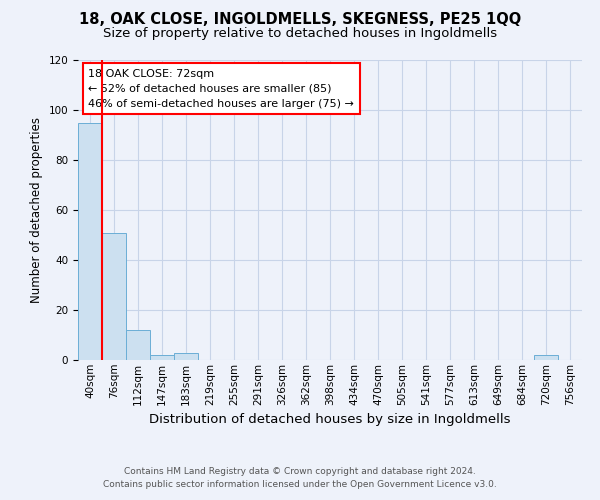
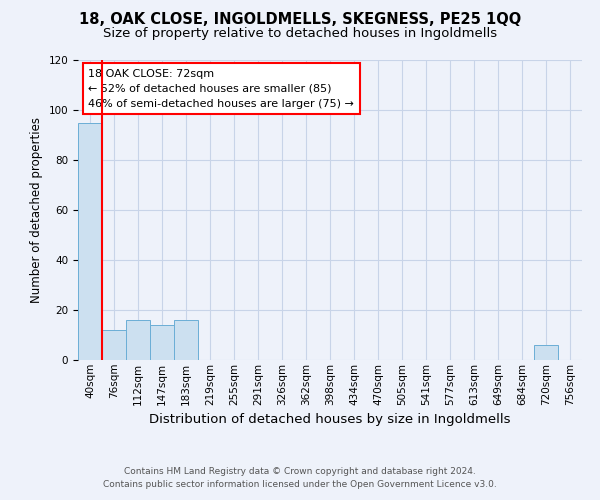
76sqm: 51 -> 12
112sqm: 12 -> 16
147sqm: 2 -> 14
183sqm: 3 -> 16
720sqm: 2 -> 6
